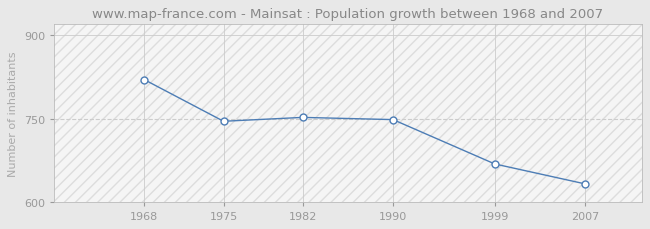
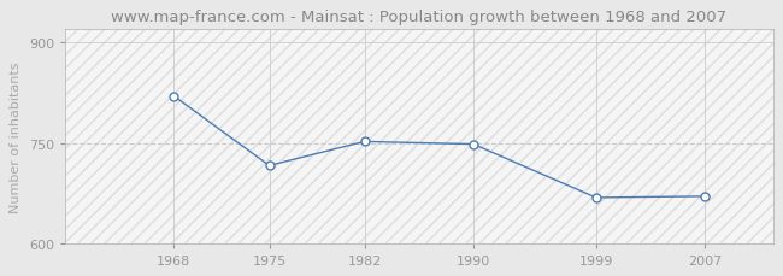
1975: 745 -> 716
2007: 632 -> 670
